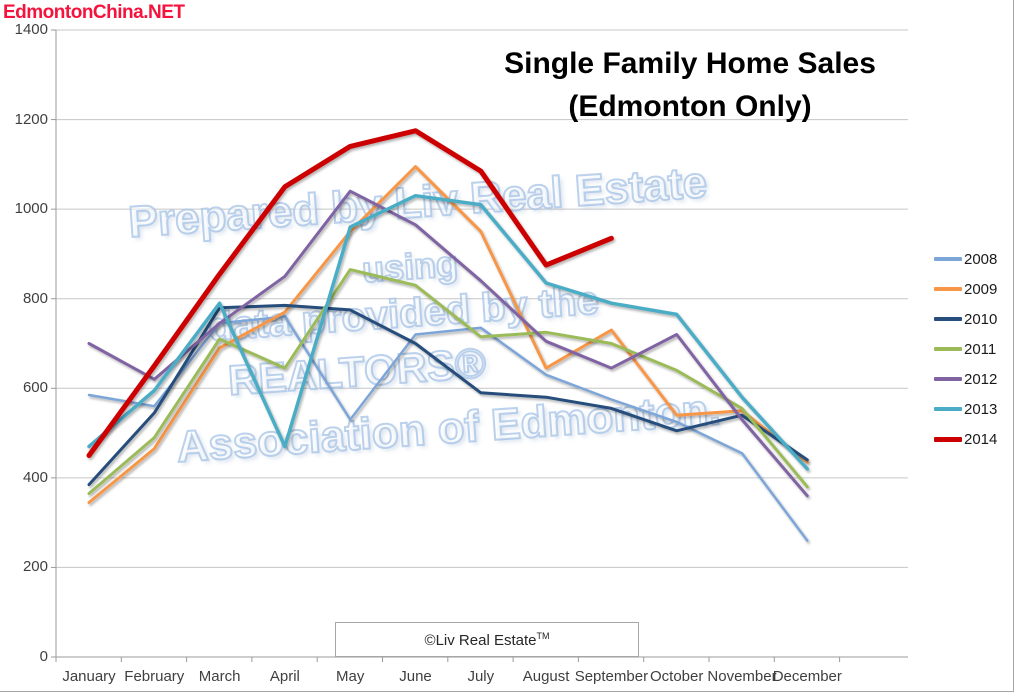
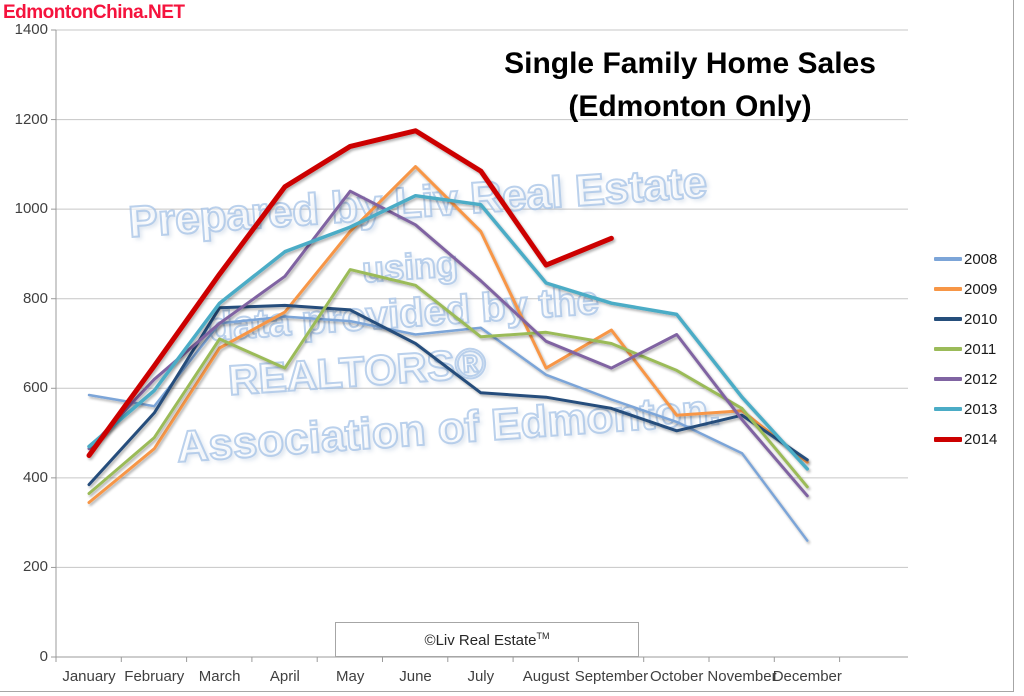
2012/January: 700 -> 460
2013/April: 470 -> 900
2008/May: 530 -> 750
